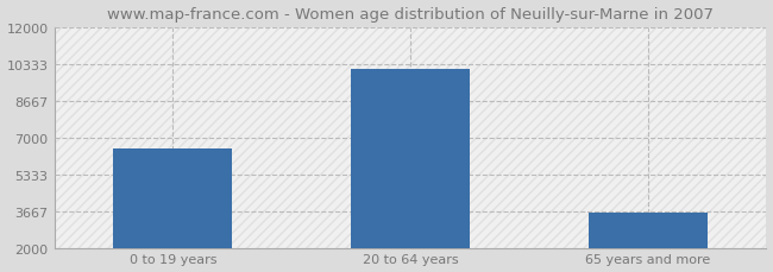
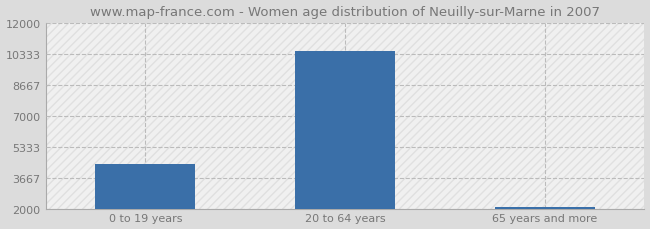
0 to 19 years: 6500 -> 4400
20 to 64 years: 10100 -> 10500
65 years and more: 3600 -> 2100
